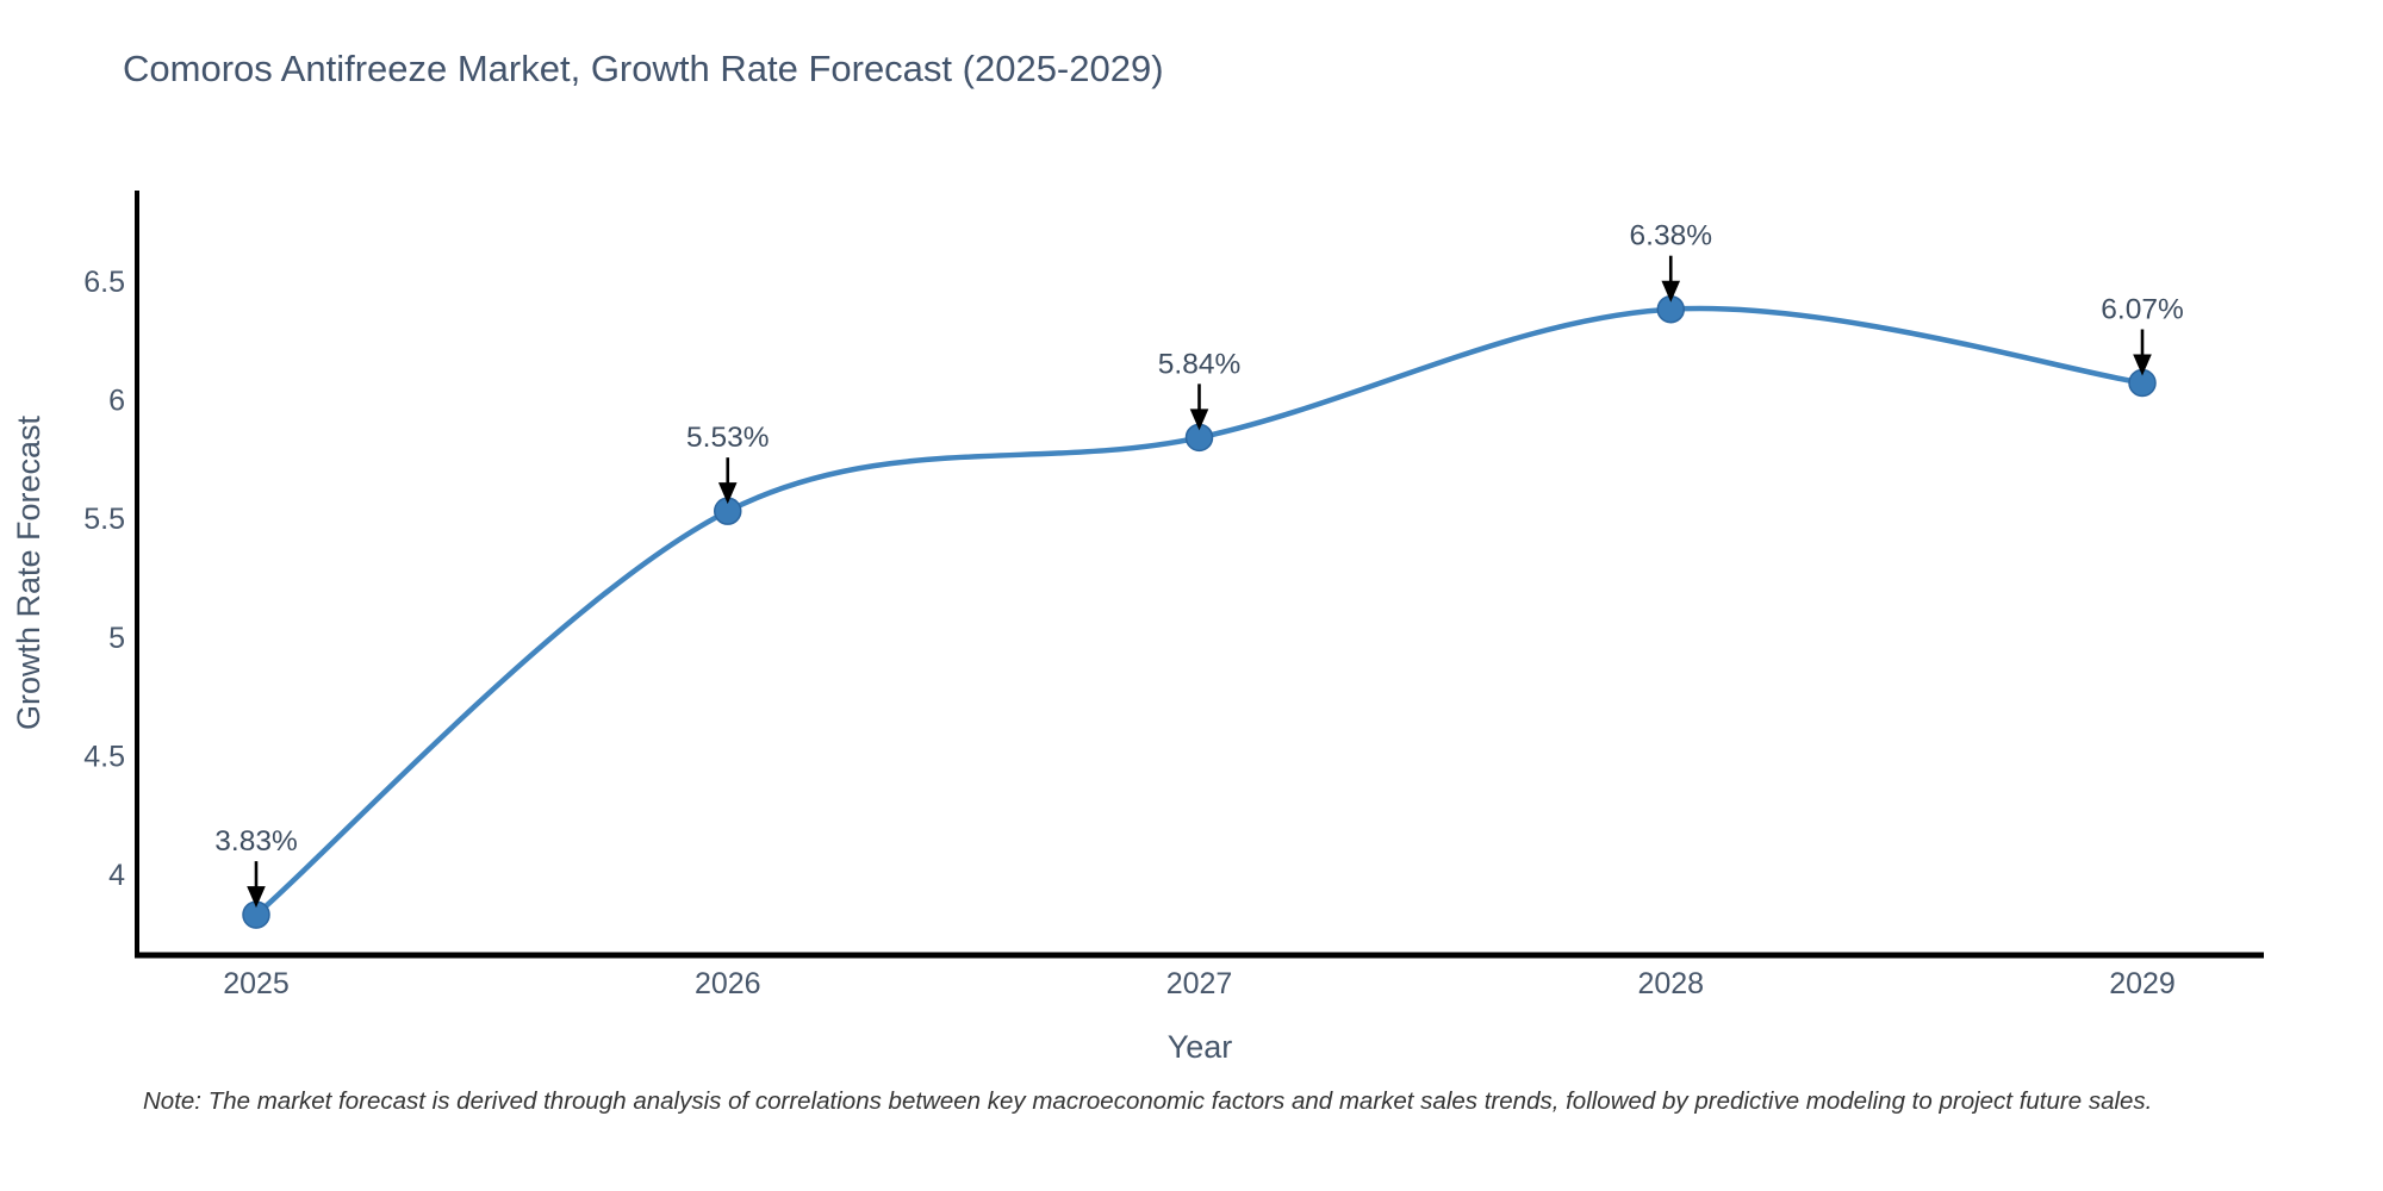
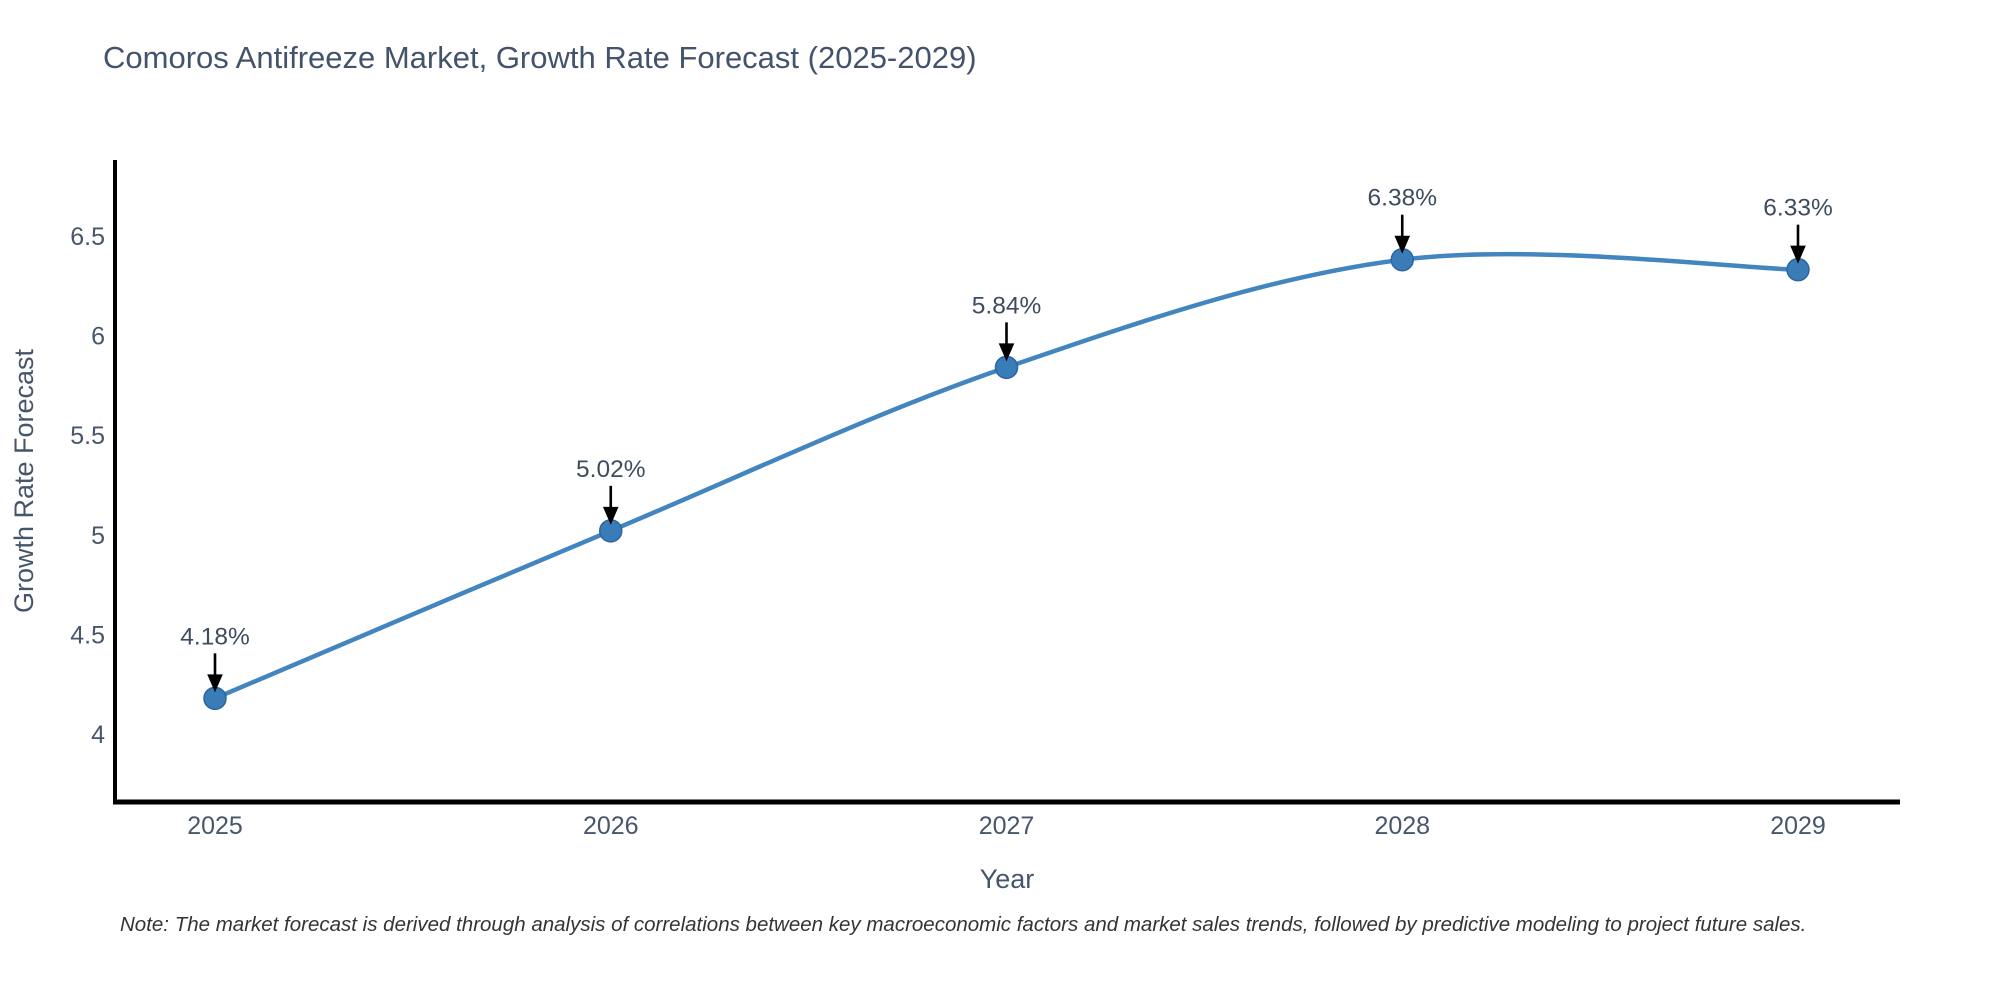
2025: 3.83% -> 4.18%
2026: 5.53% -> 5.02%
2029: 6.07% -> 6.33%
